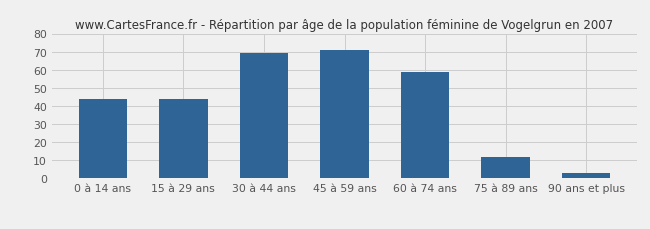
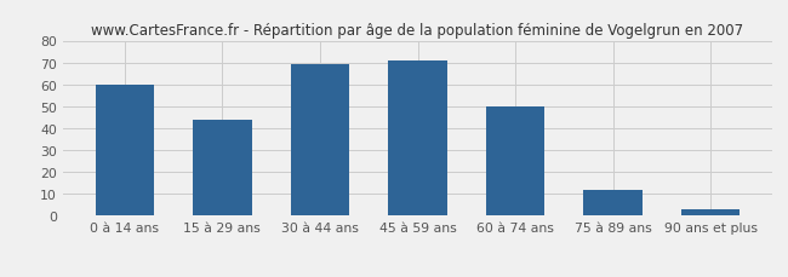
0 à 14 ans: 44 -> 60
60 à 74 ans: 59 -> 50
